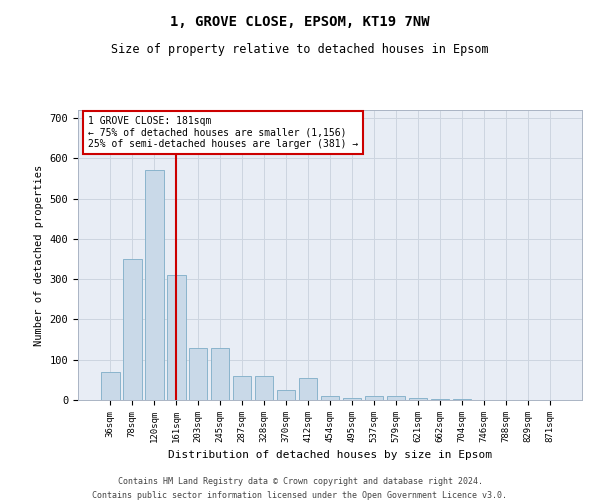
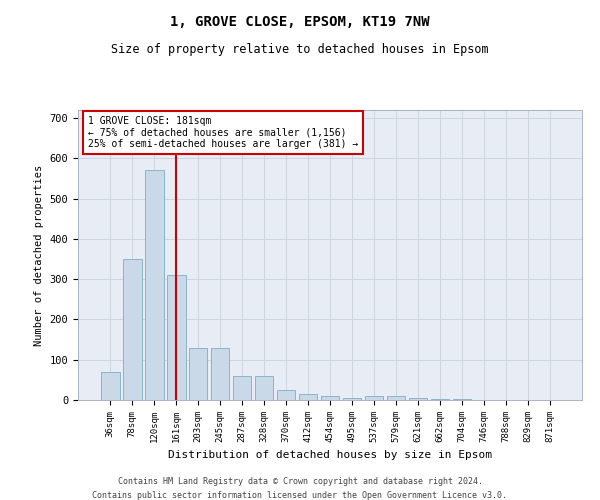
412sqm: 55 -> 15
